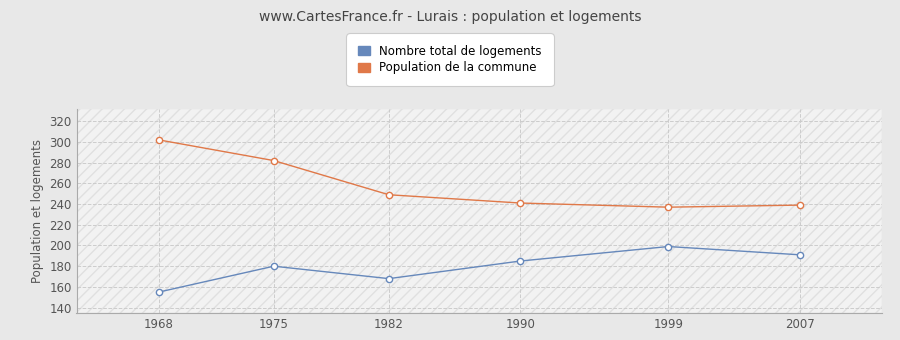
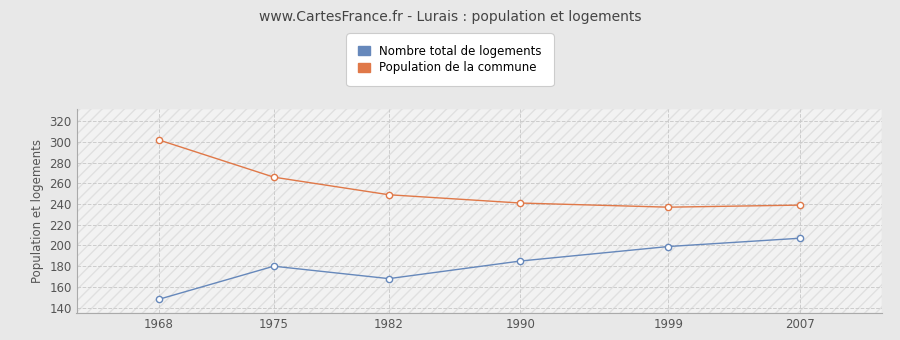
Nombre total de logements/1968: 155 -> 148
Population de la commune/1975: 282 -> 266
Nombre total de logements/2007: 191 -> 207
